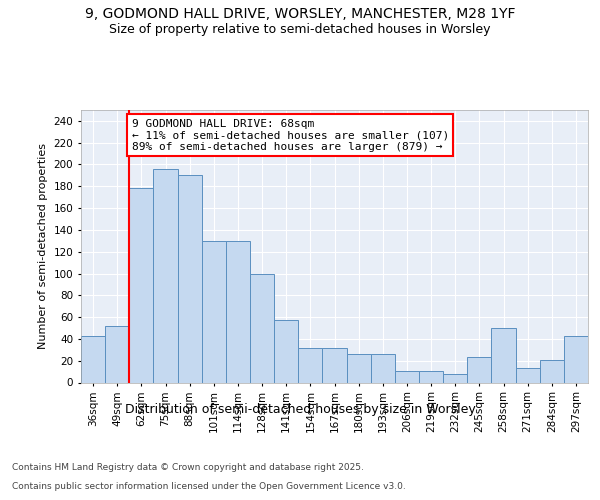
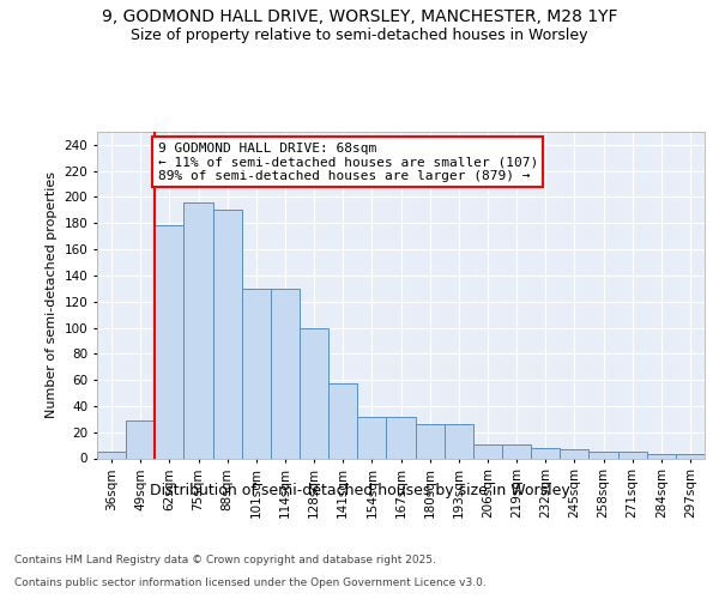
36sqm: 43 -> 5
49sqm: 52 -> 29
245sqm: 23 -> 7
258sqm: 50 -> 5
271sqm: 13 -> 5
284sqm: 21 -> 3
297sqm: 43 -> 3
